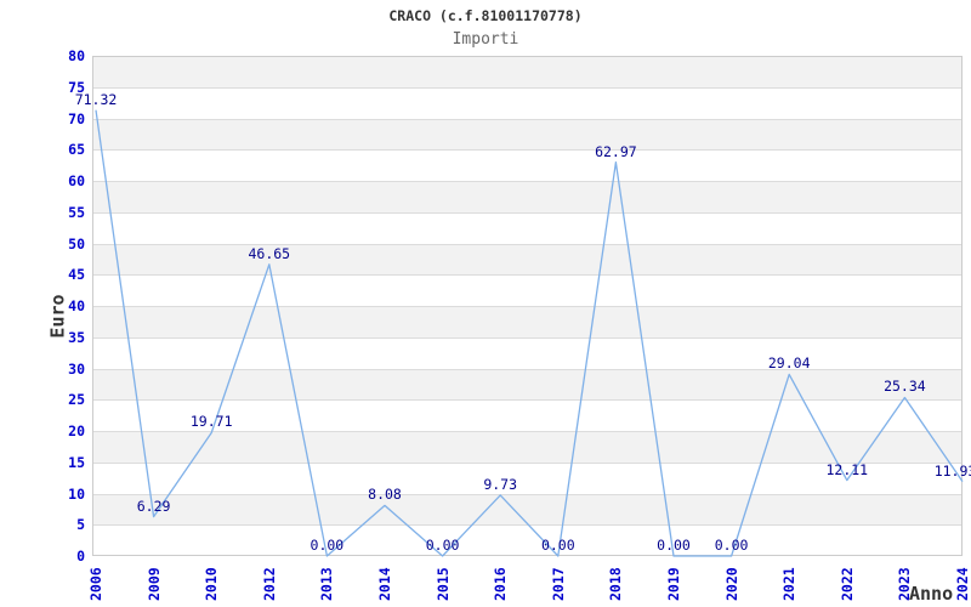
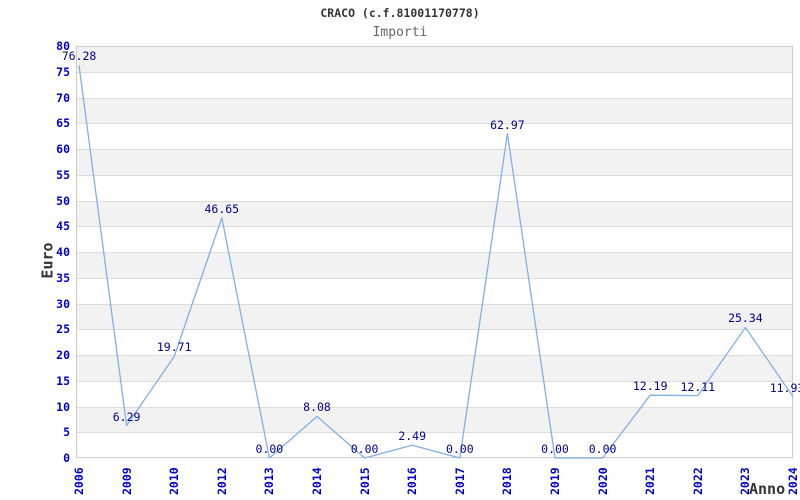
2006: 71.32 -> 76.28
2016: 9.73 -> 2.49
2021: 29.04 -> 12.19
